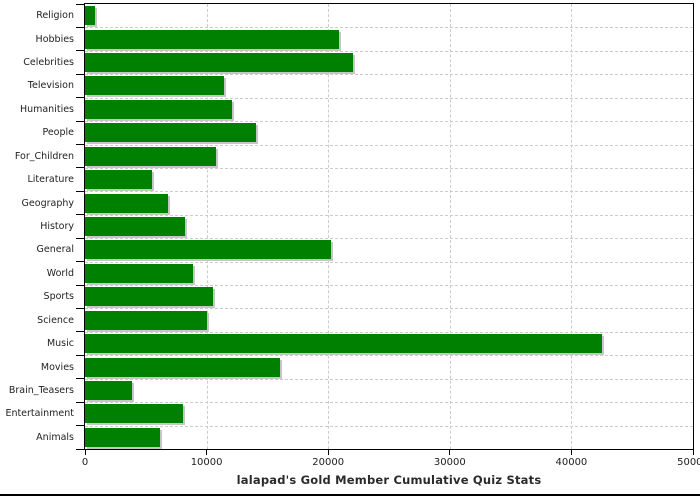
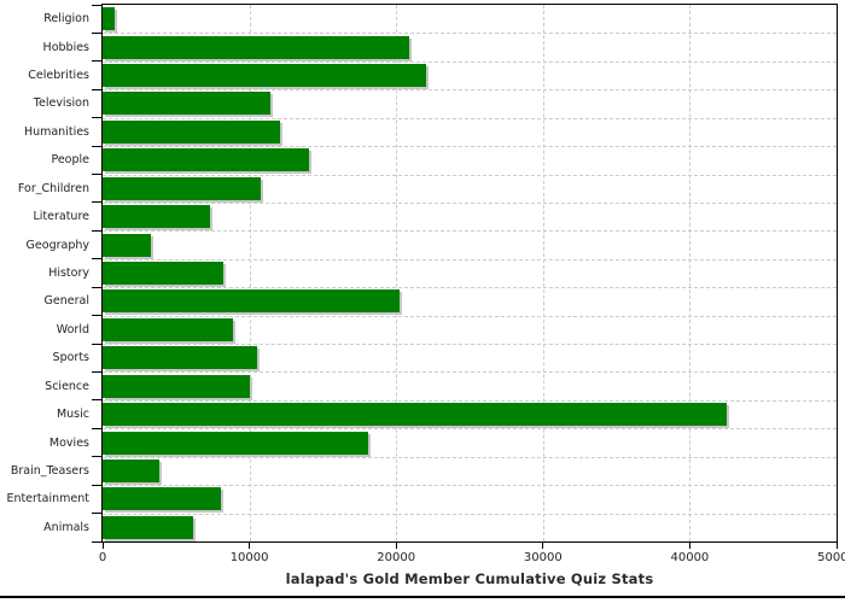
Literature: 5500 -> 7300
Geography: 6800 -> 3300
Movies: 16000 -> 18100
